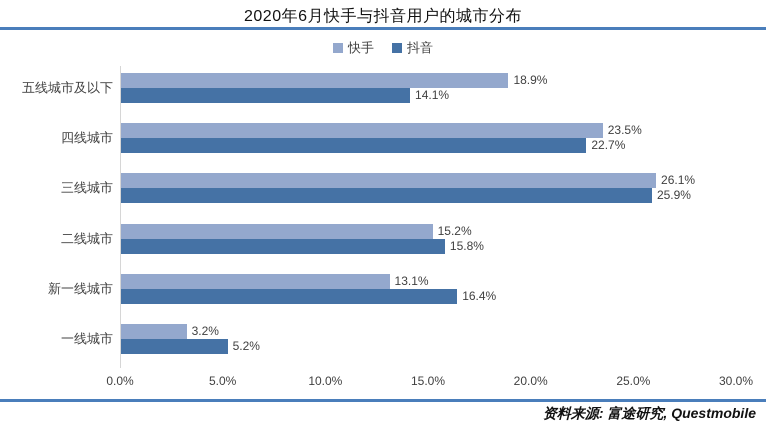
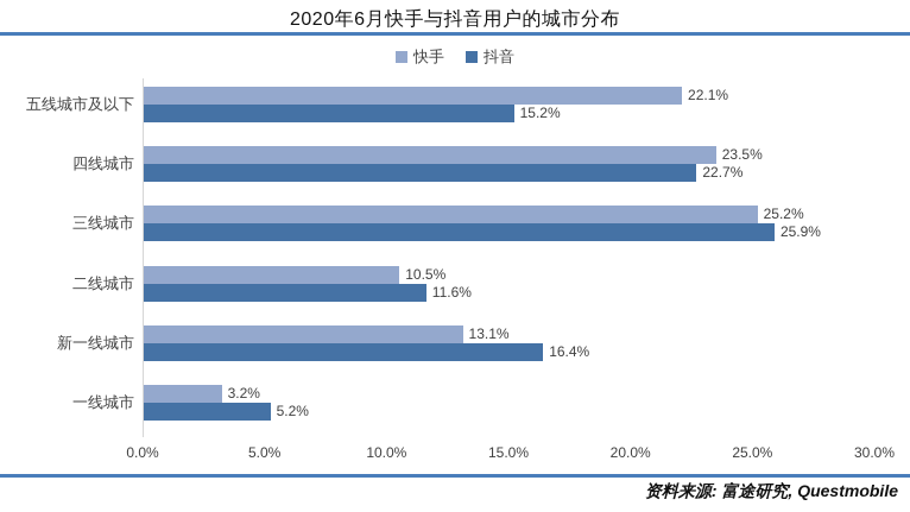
快手/五线城市及以下: 18.9% -> 22.1%
抖音/五线城市及以下: 14.1% -> 15.2%
快手/三线城市: 26.1% -> 25.2%
快手/二线城市: 15.2% -> 10.5%
抖音/二线城市: 15.8% -> 11.6%
